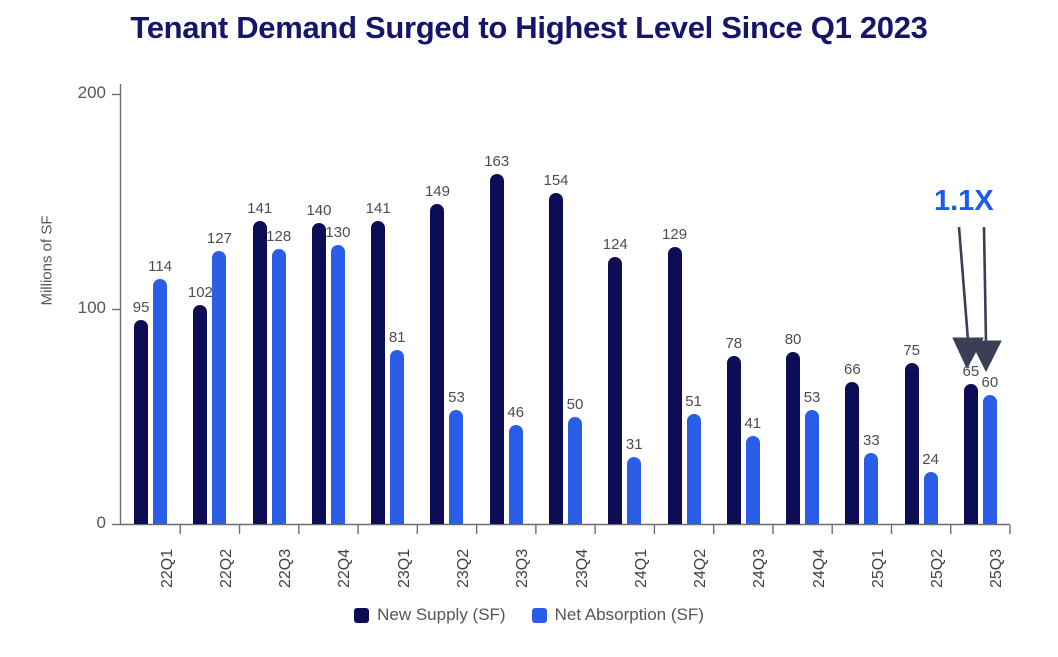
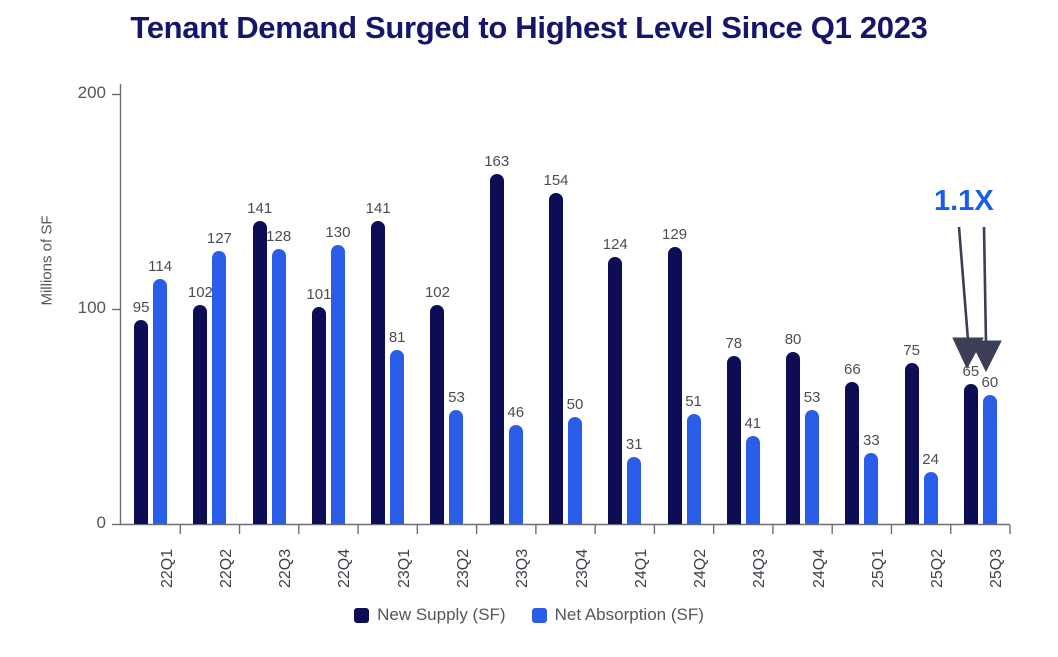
New Supply (SF)/22Q4: 140 -> 101
New Supply (SF)/23Q2: 149 -> 102
